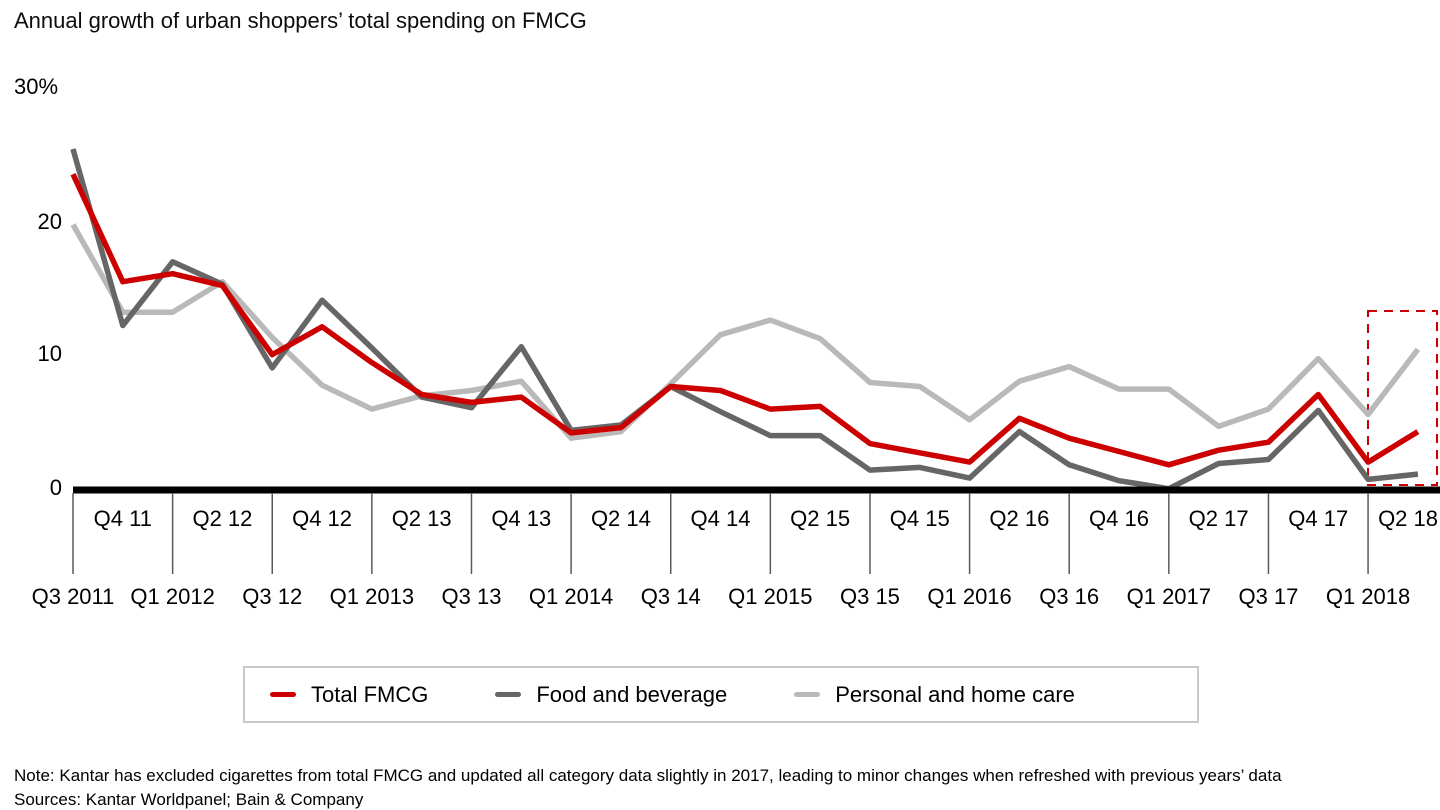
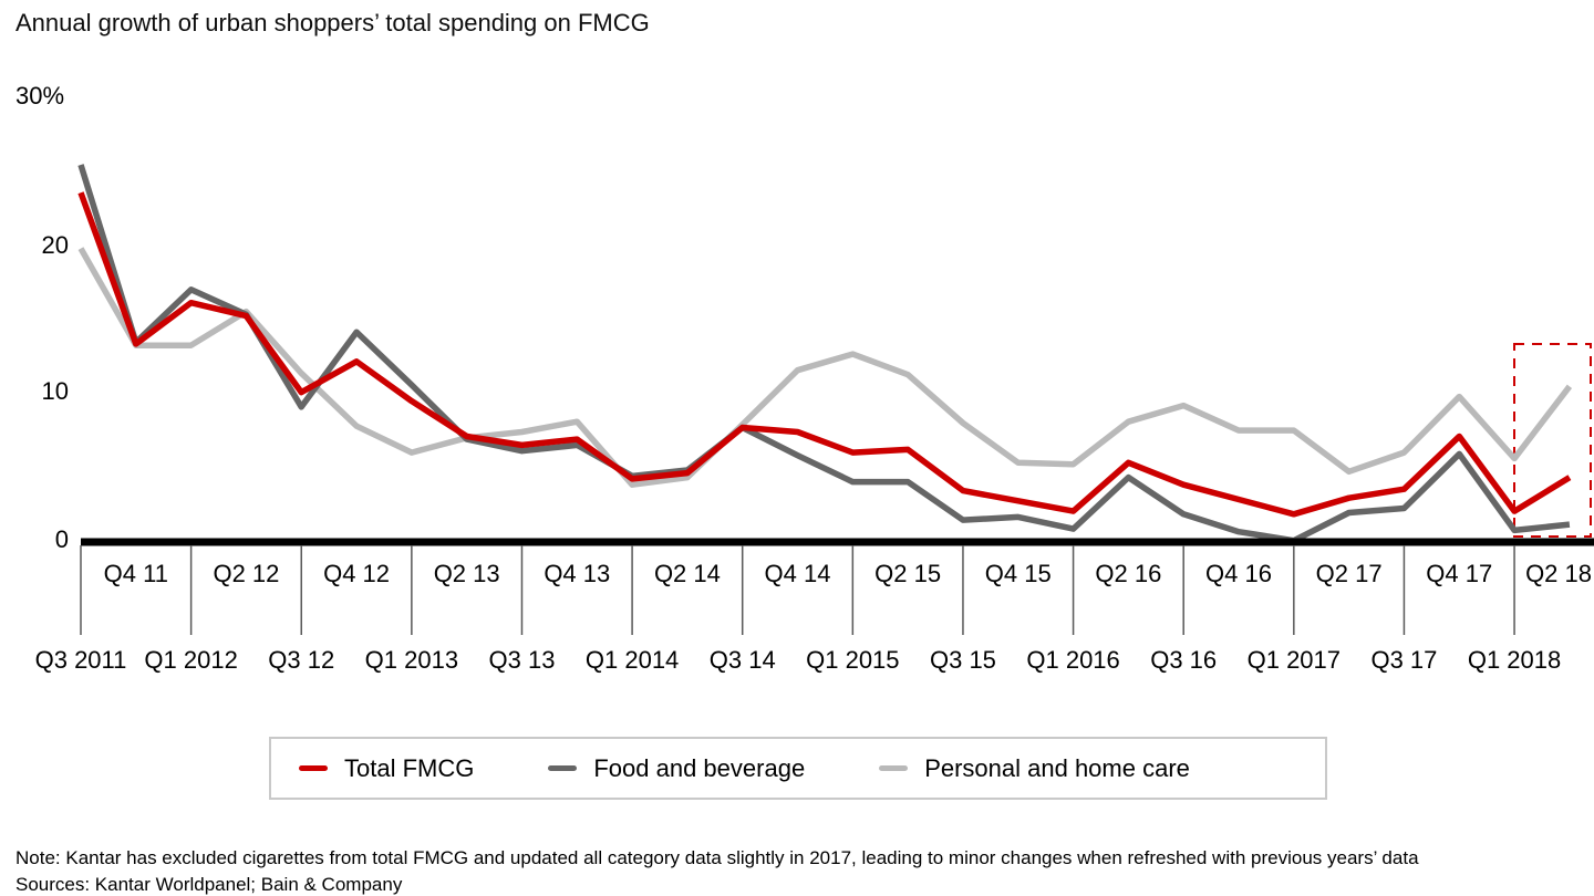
Total FMCG/Q4 11: 15.7 -> 13.5
Food and beverage/Q4 11: 12.4 -> 13.6
Food and beverage/Q4 13: 10.8 -> 6.6
Personal and home care/Q4 15: 7.8 -> 5.4
